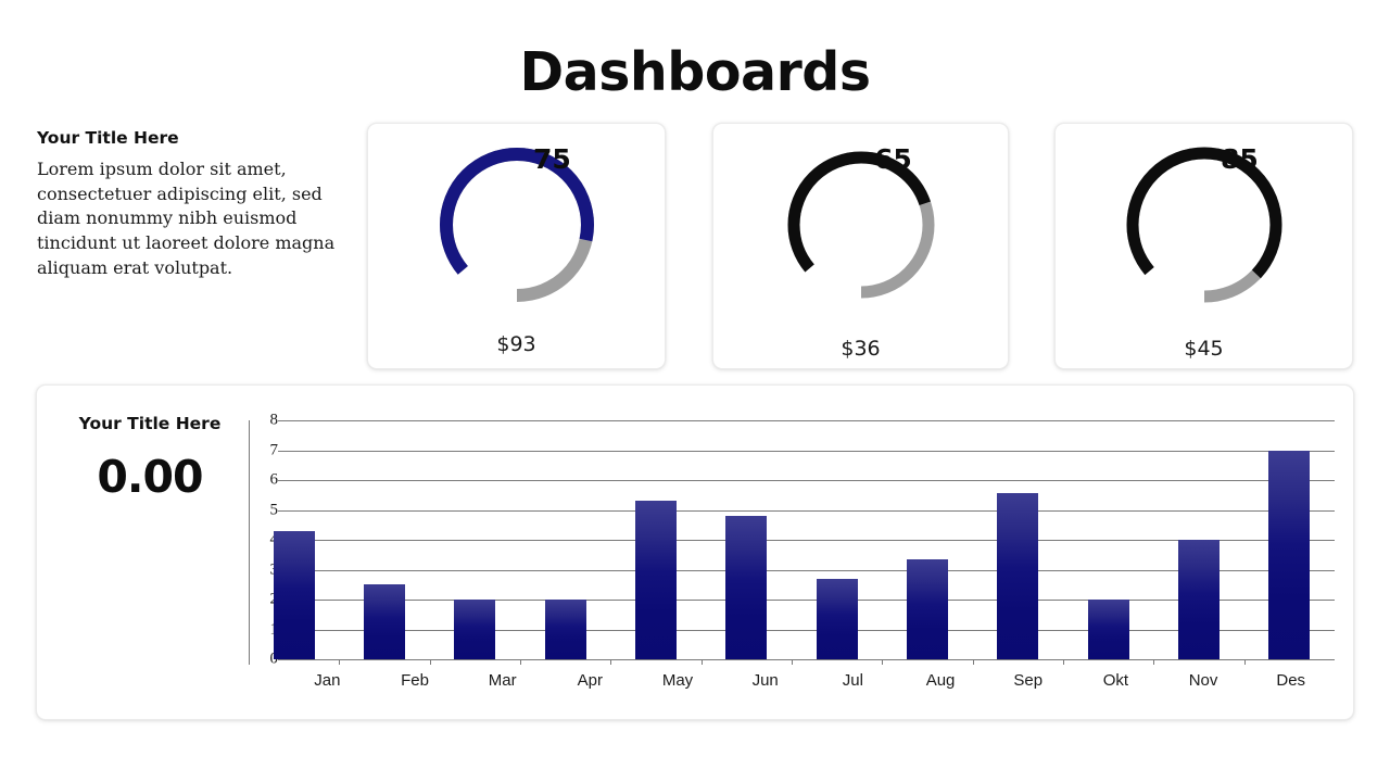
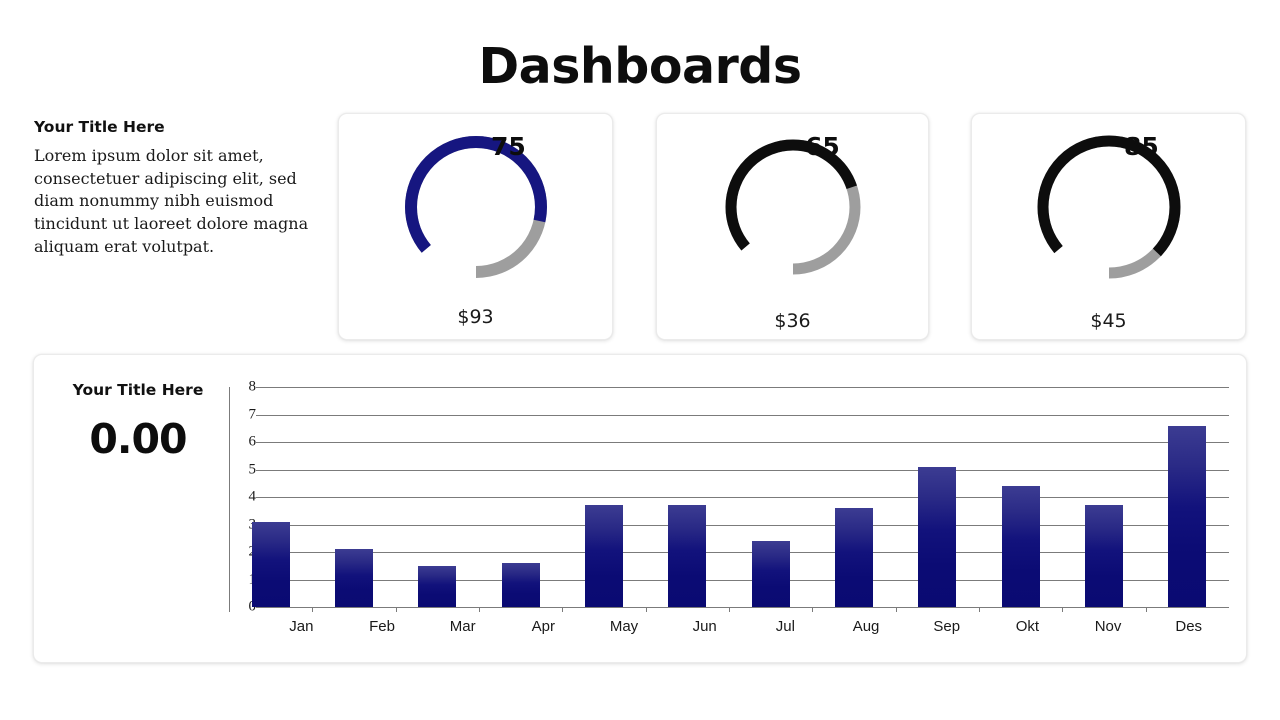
Jan: 4.3 -> 3.1
Feb: 2.5 -> 2.1
Mar: 2.0 -> 1.5
Apr: 2.0 -> 1.6
May: 5.3 -> 3.7
Jun: 4.8 -> 3.7
Jul: 2.7 -> 2.4
Aug: 3.4 -> 3.6
Sep: 5.5 -> 5.1
Okt: 2.0 -> 4.4
Nov: 4.0 -> 3.7
Des: 7.0 -> 6.6
